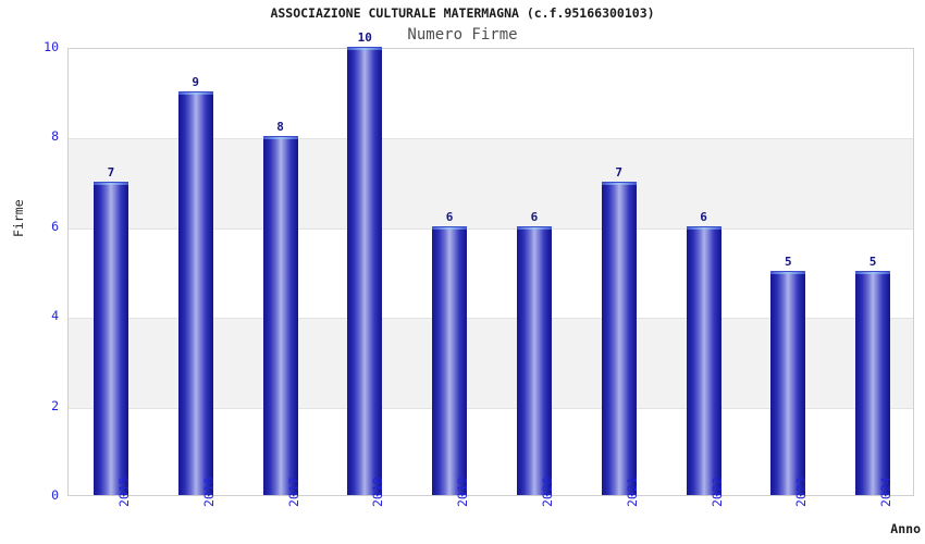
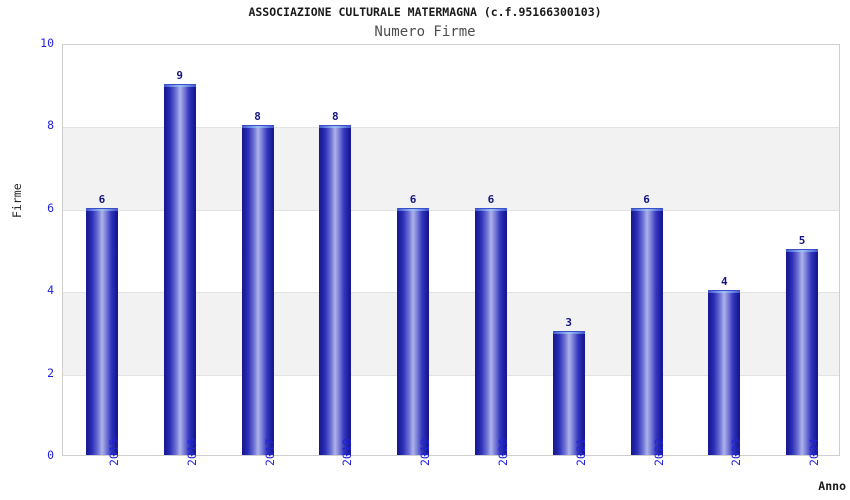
2015: 7 -> 6
2018: 10 -> 8
2021: 7 -> 3
2023: 5 -> 4
